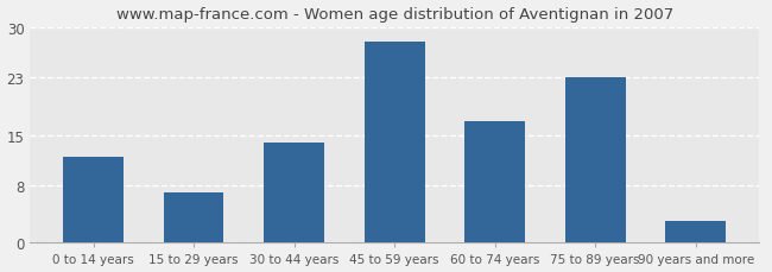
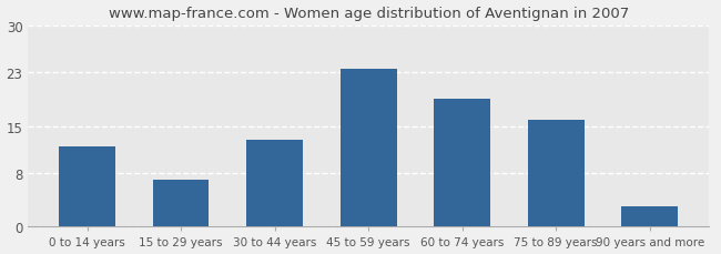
30 to 44 years: 14.0 -> 13.0
45 to 59 years: 28.0 -> 23.5
60 to 74 years: 17.0 -> 19.0
75 to 89 years: 23.0 -> 16.0
